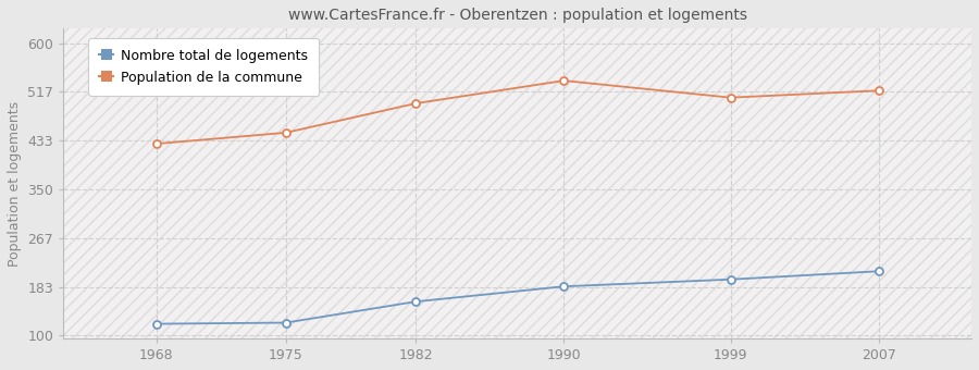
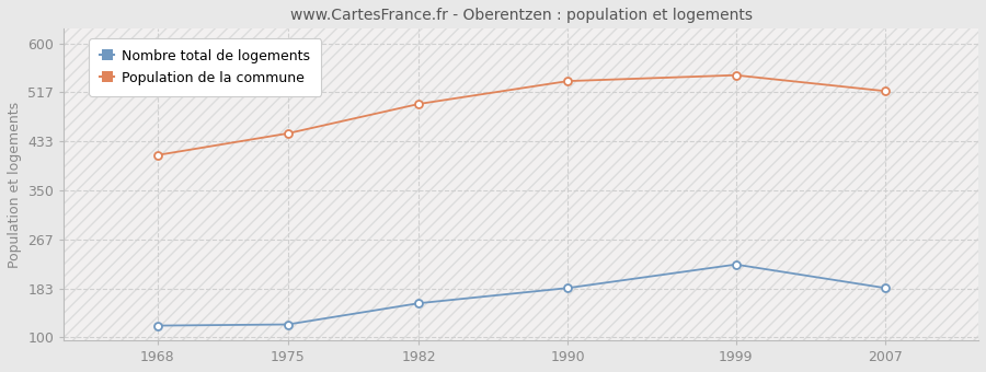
Population de la commune/1968: 428 -> 410
Nombre total de logements/1999: 196 -> 224
Population de la commune/1999: 507 -> 546
Nombre total de logements/2007: 210 -> 184
